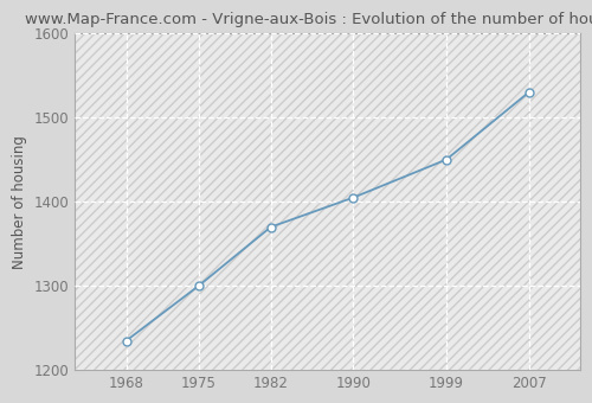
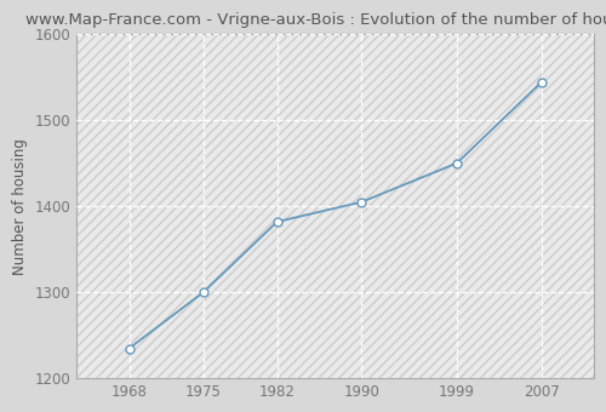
1982: 1370 -> 1382
2007: 1530 -> 1544
